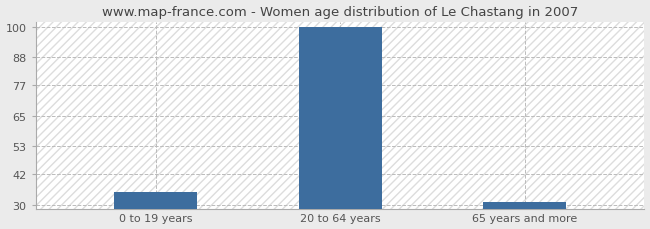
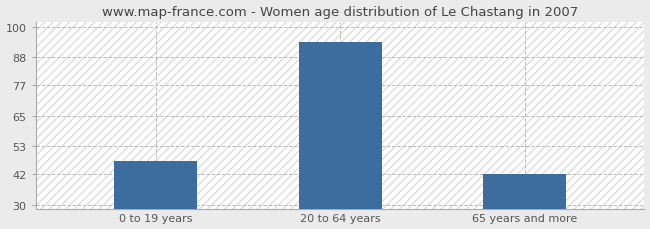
0 to 19 years: 35 -> 47
20 to 64 years: 100 -> 94
65 years and more: 31 -> 42
